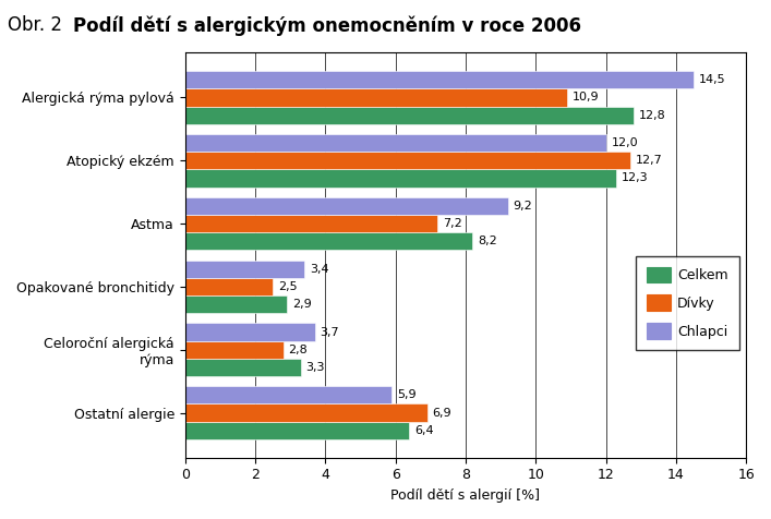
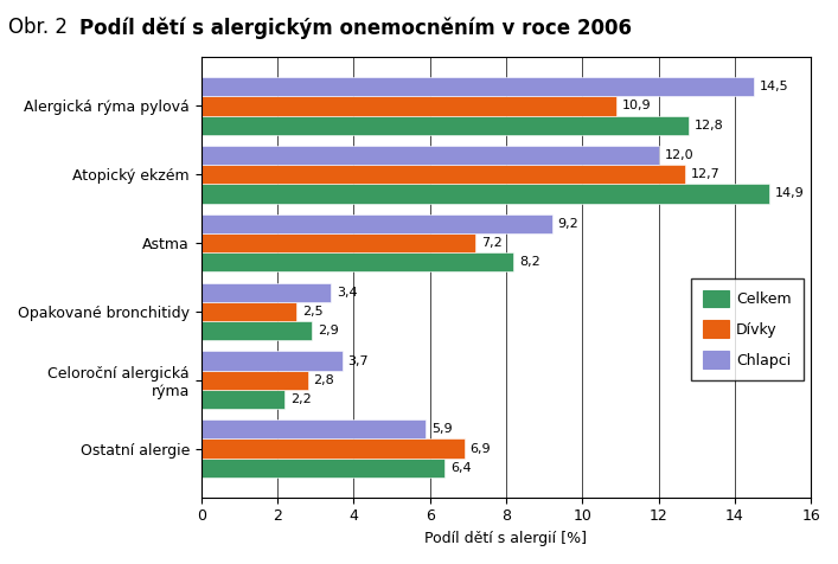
Celkem/Atopický ekzém: 12,3 -> 14,9
Celkem/Celoroční alergická rýma: 3,3 -> 2,2
